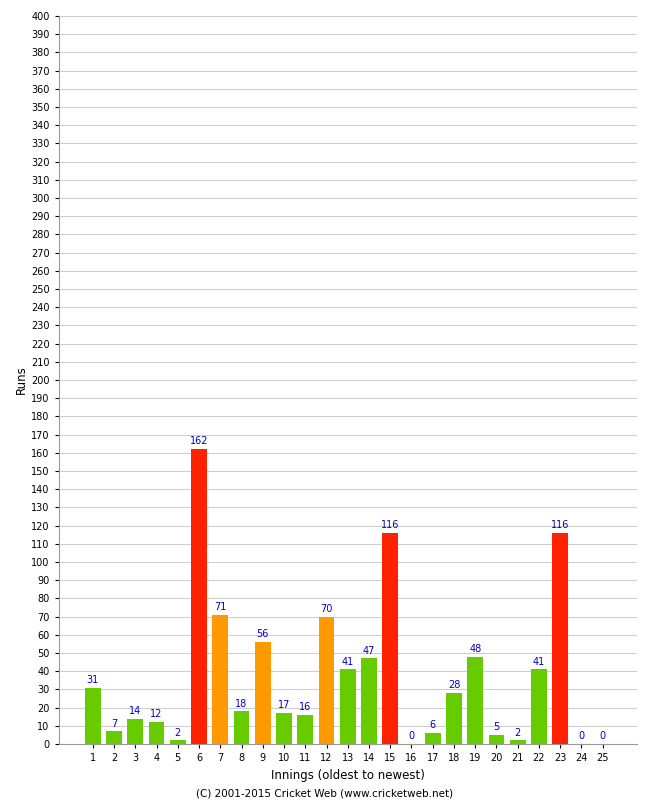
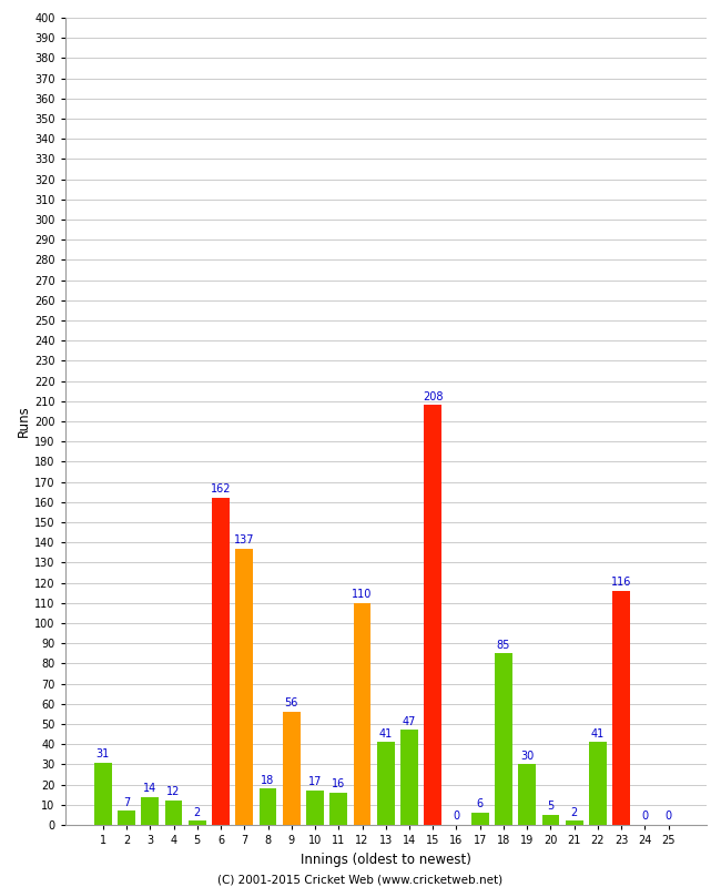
7: 71 -> 137
12: 70 -> 110
15: 116 -> 208
18: 28 -> 85
19: 48 -> 30
